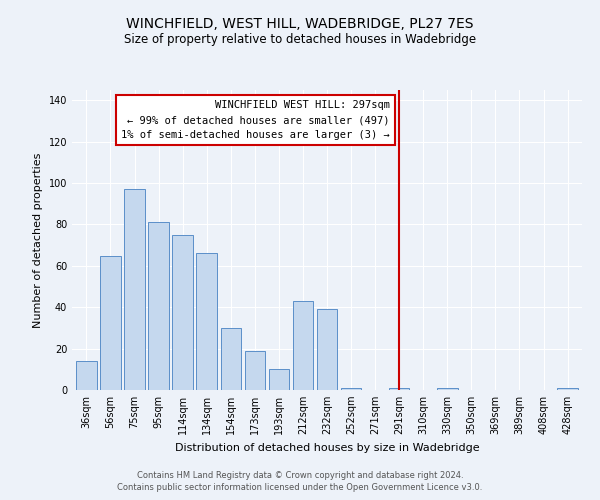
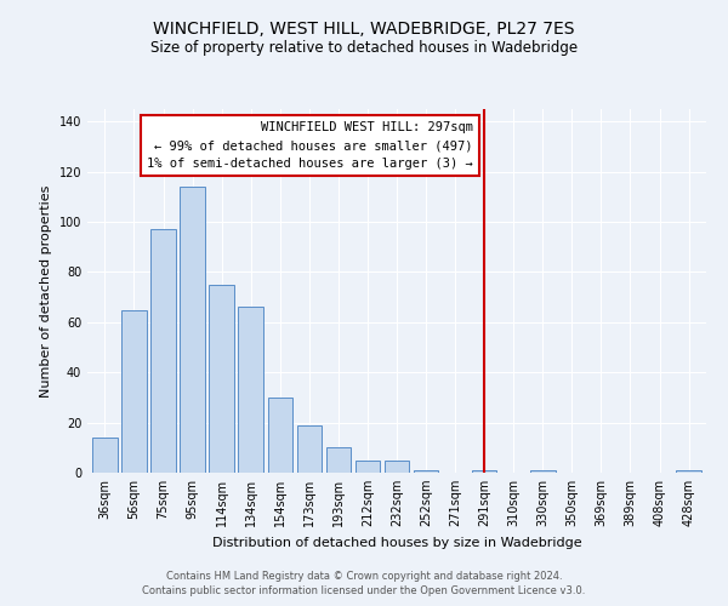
95sqm: 81 -> 114
212sqm: 43 -> 5
232sqm: 39 -> 5
